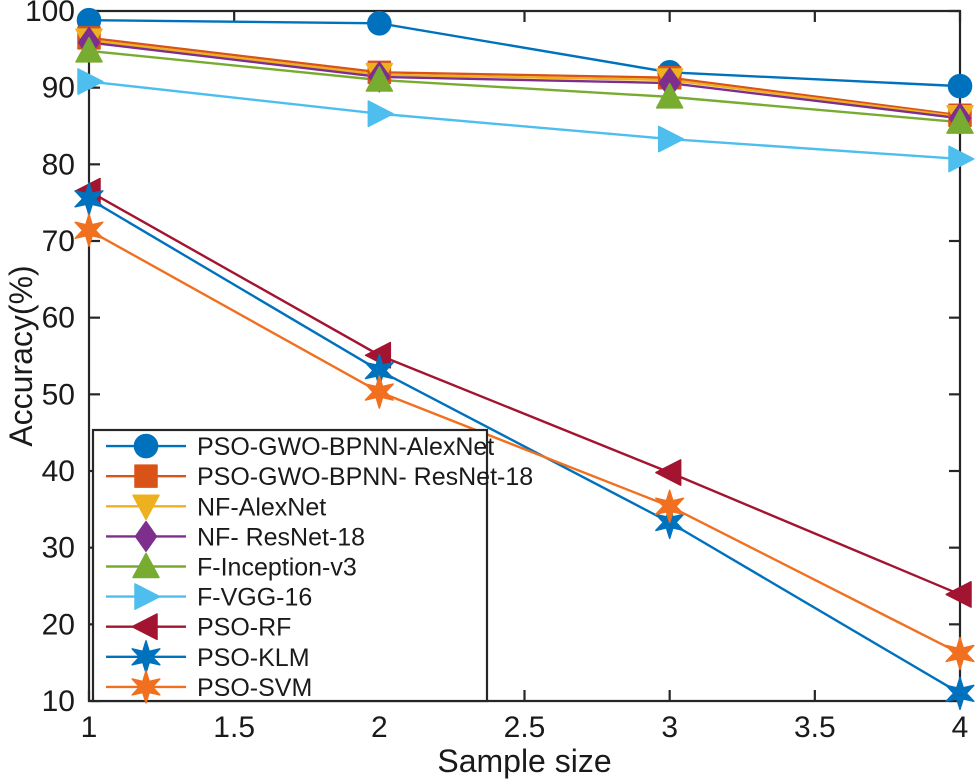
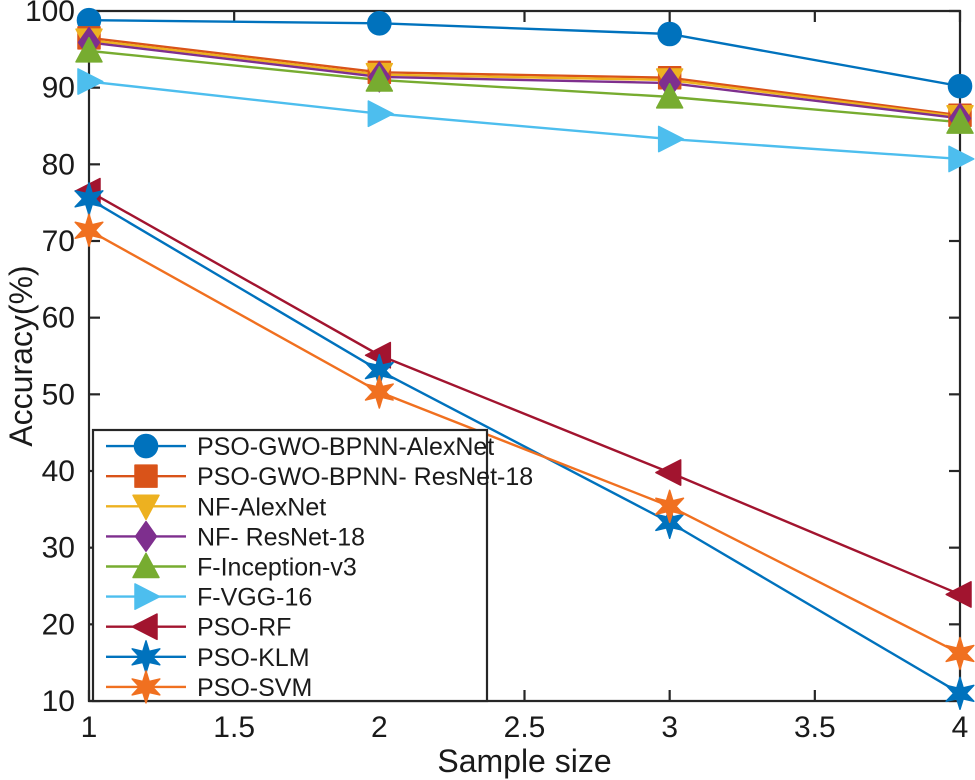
PSO-GWO-BPNN-AlexNet/3: 92 -> 97
